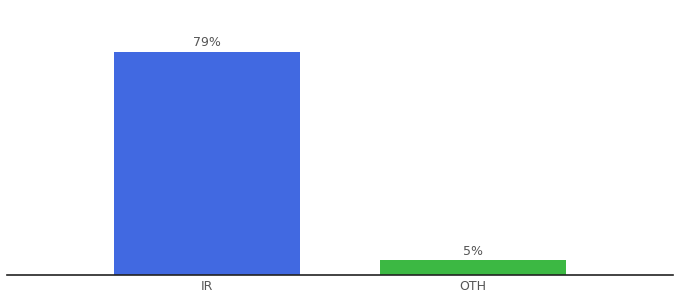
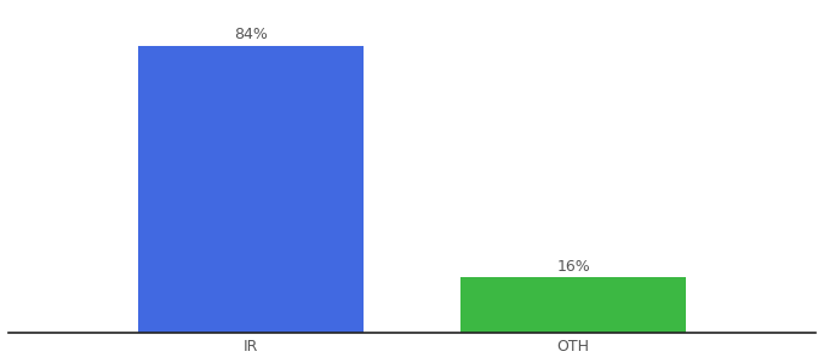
IR: 79% -> 84%
OTH: 5% -> 16%
